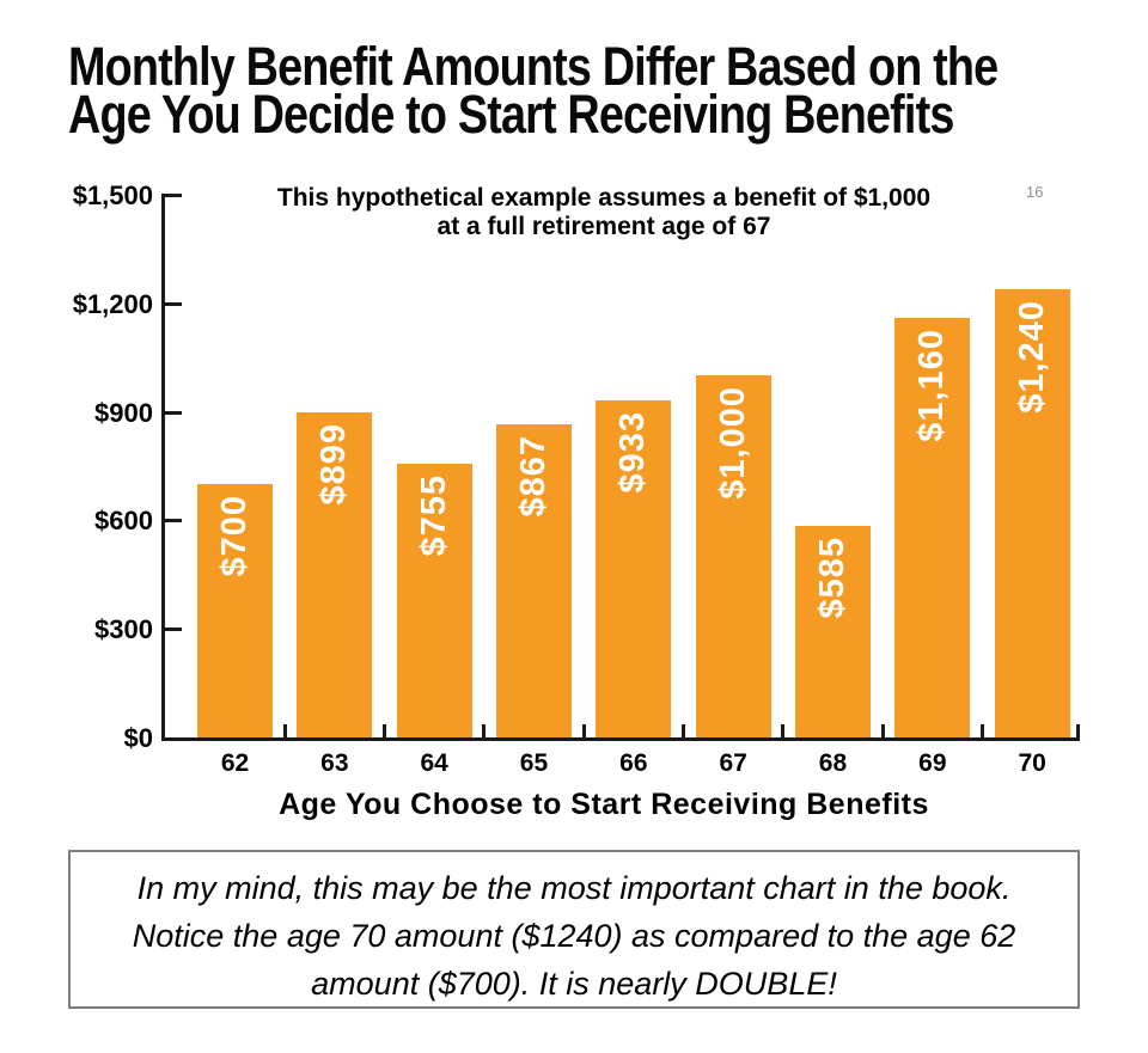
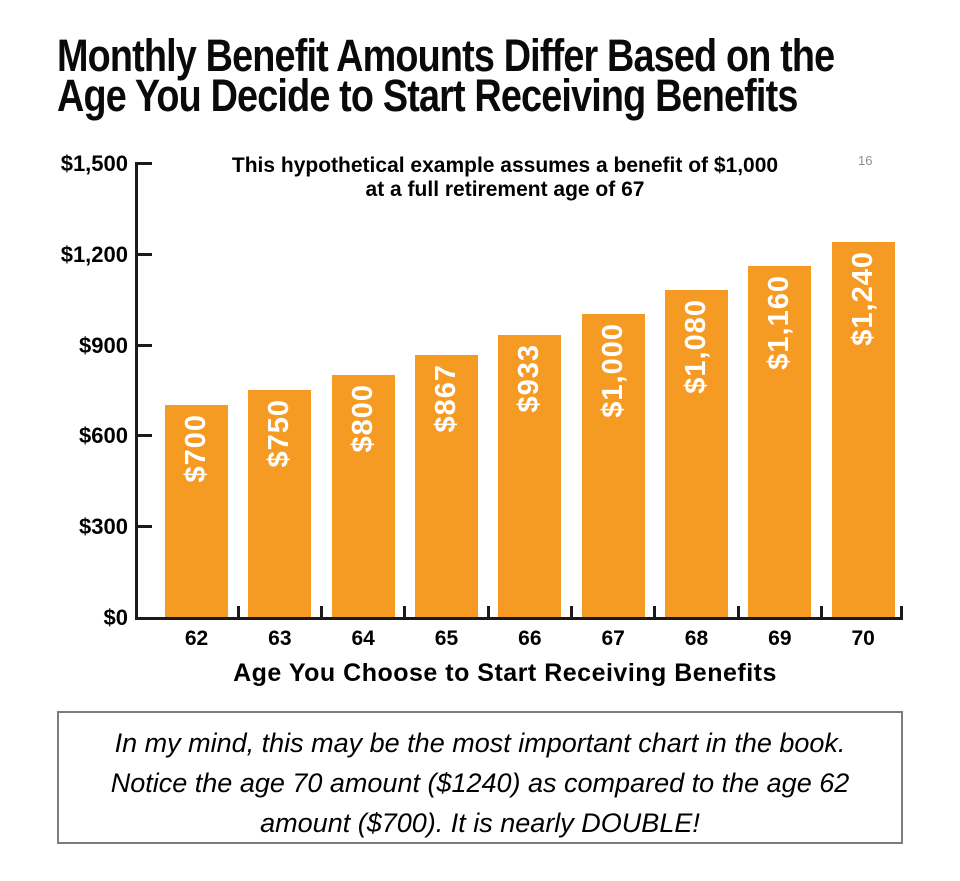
63: $899 -> $750
64: $755 -> $800
68: $585 -> $1,080
